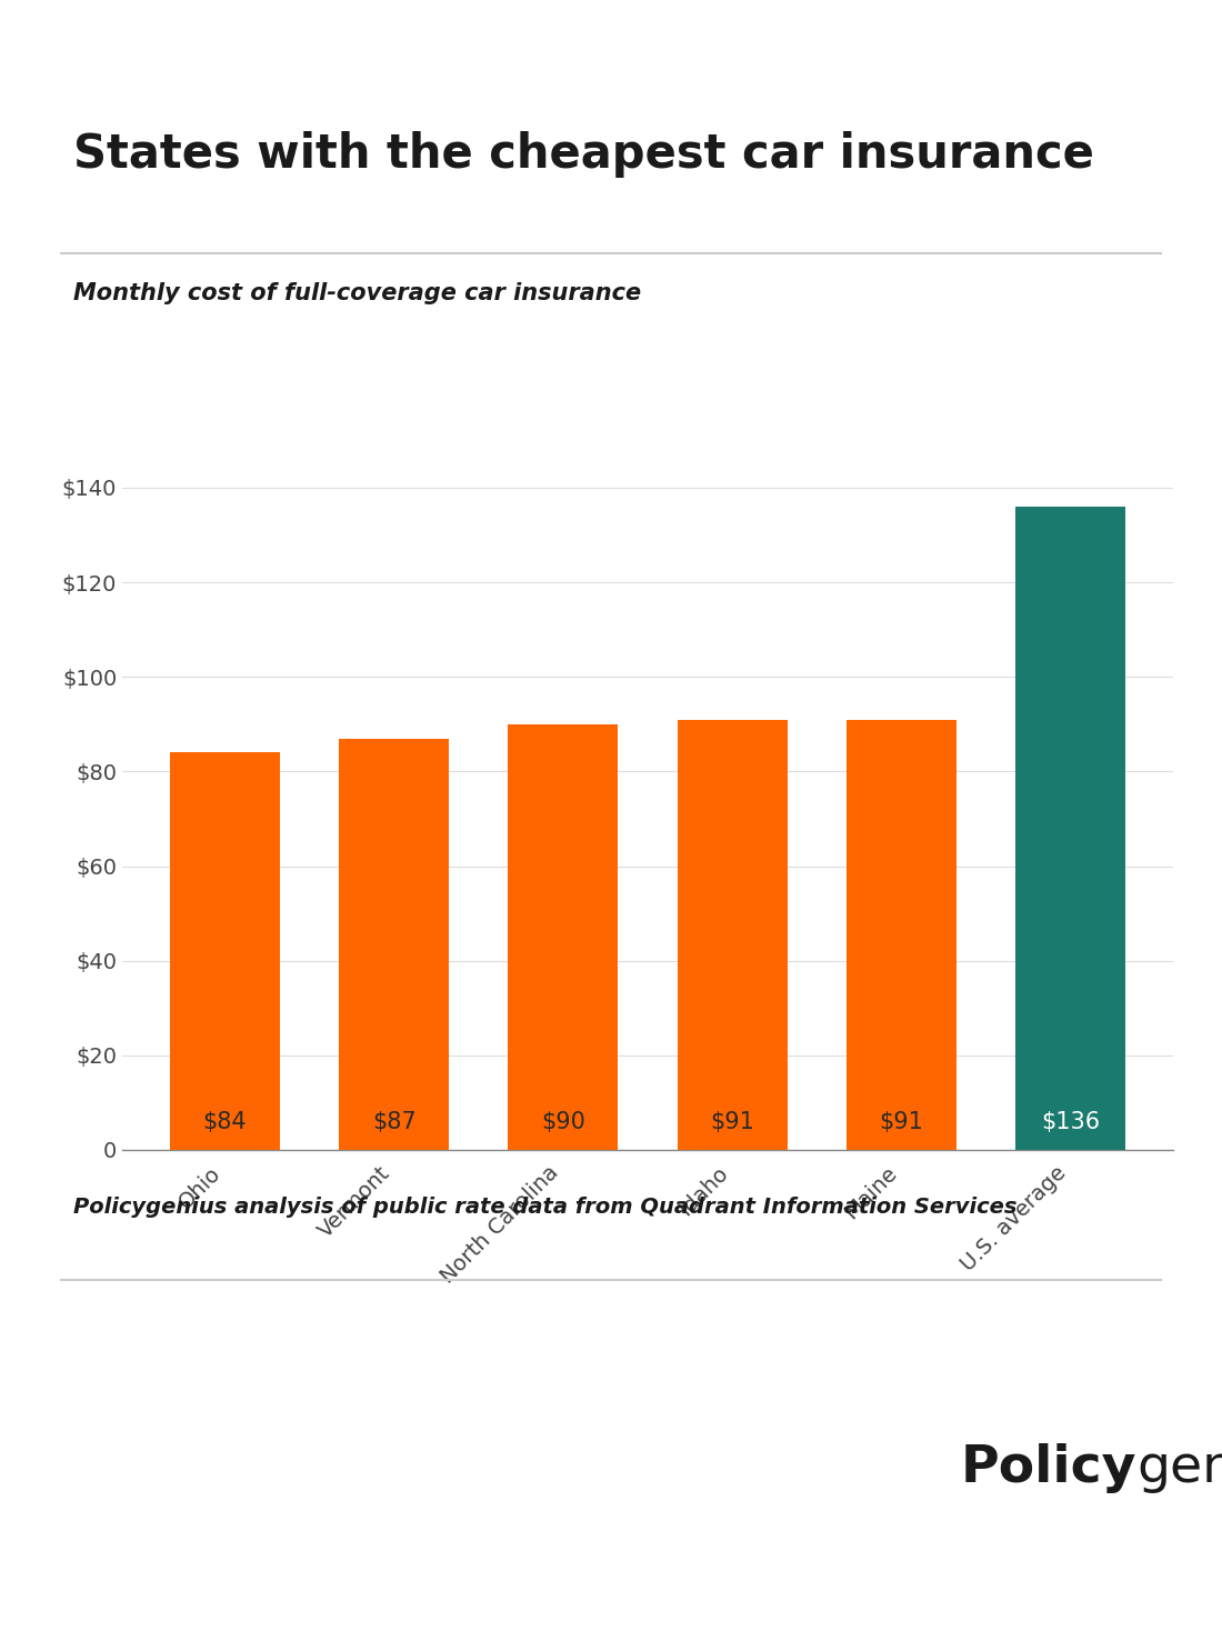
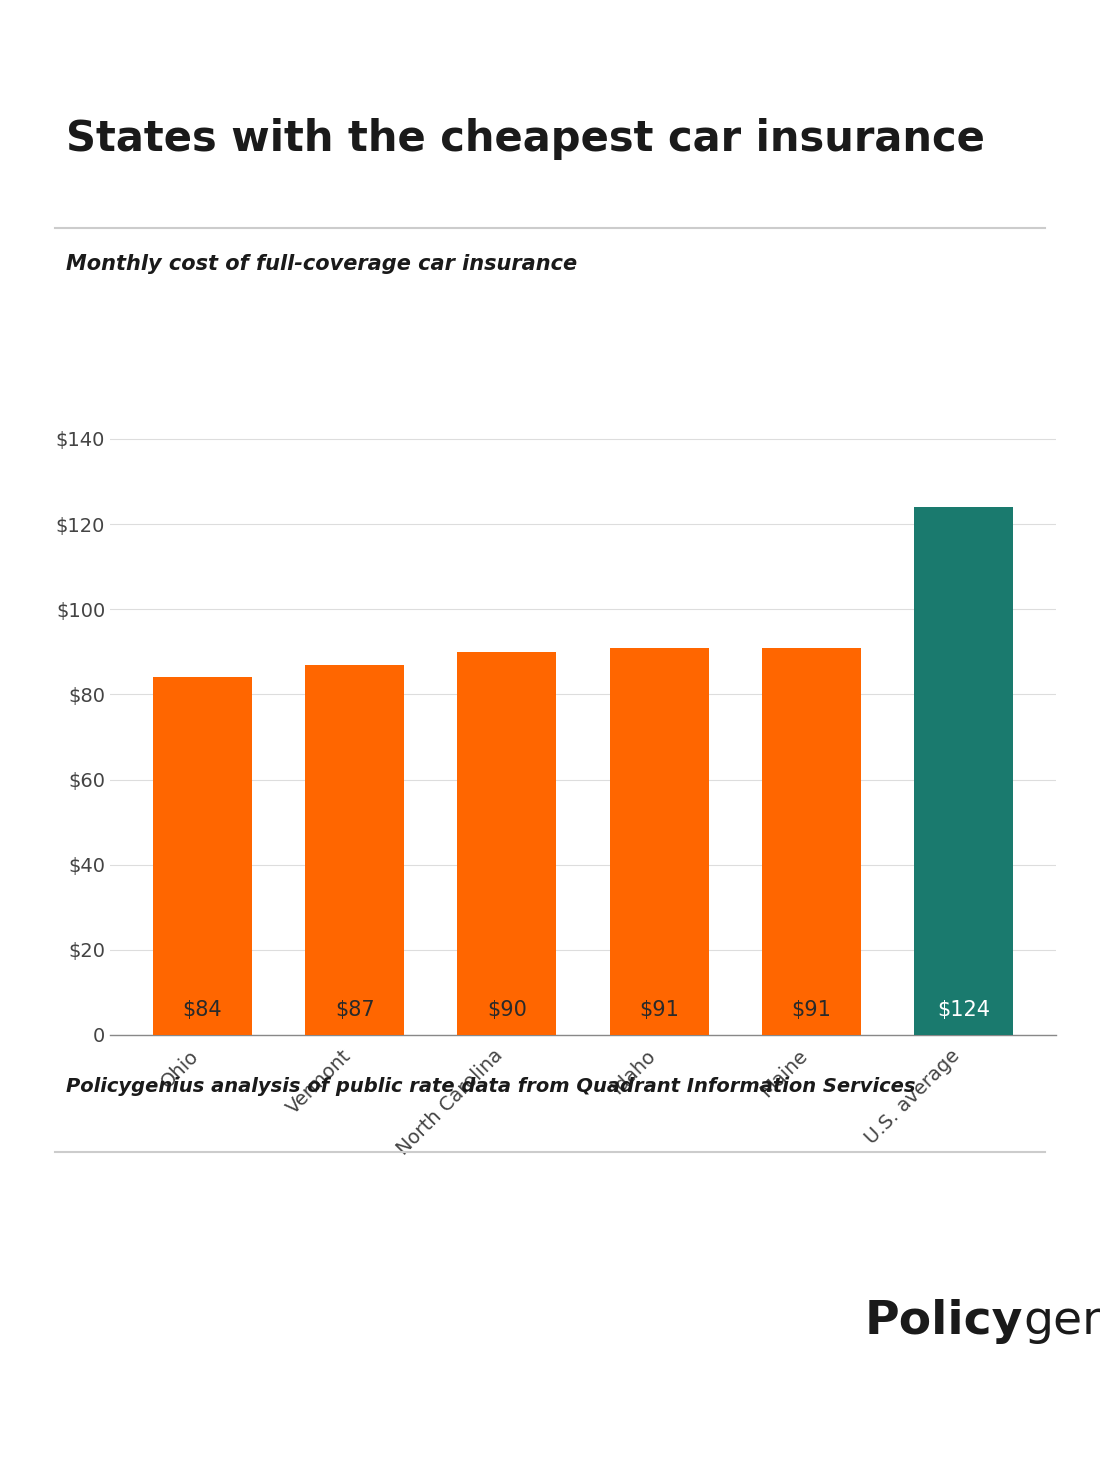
U.S. average: $136 -> $124
